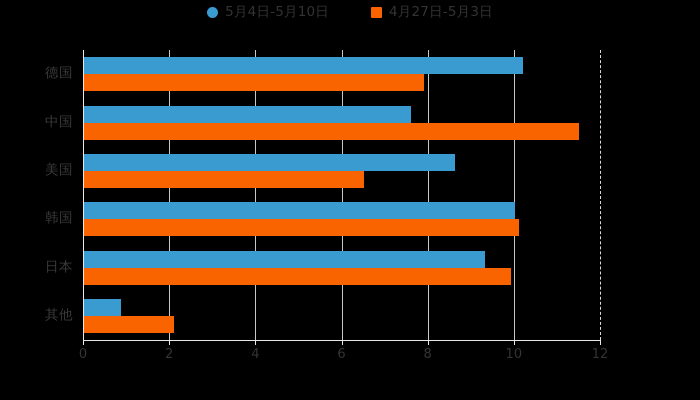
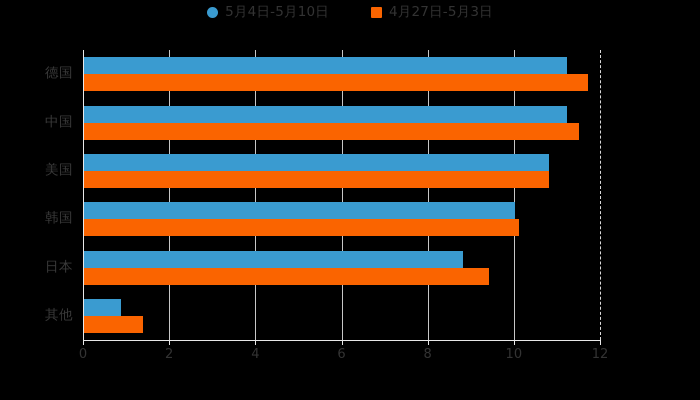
5月4日-5月10日/德国: 10.2 -> 11.2
4月27日-5月3日/德国: 7.9 -> 11.7
5月4日-5月10日/中国: 7.6 -> 11.2
5月4日-5月10日/美国: 8.6 -> 10.8
4月27日-5月3日/美国: 6.5 -> 10.8
5月4日-5月10日/日本: 9.3 -> 8.8
4月27日-5月3日/日本: 9.9 -> 9.4
4月27日-5月3日/其他: 2.1 -> 1.4
